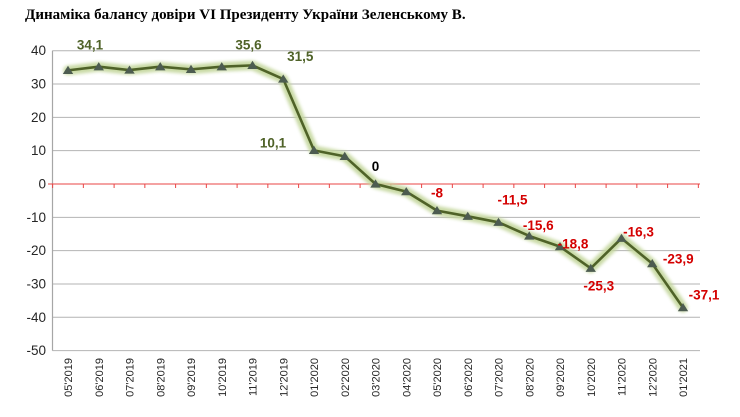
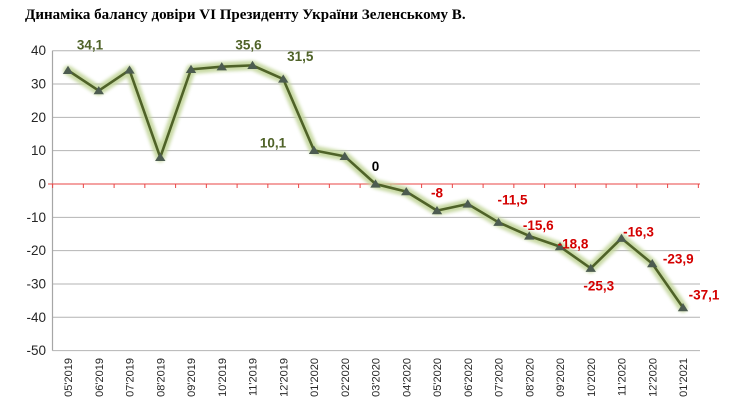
06'2019: 35 -> 28
08'2019: 35 -> 8
06'2020: -10 -> -6
